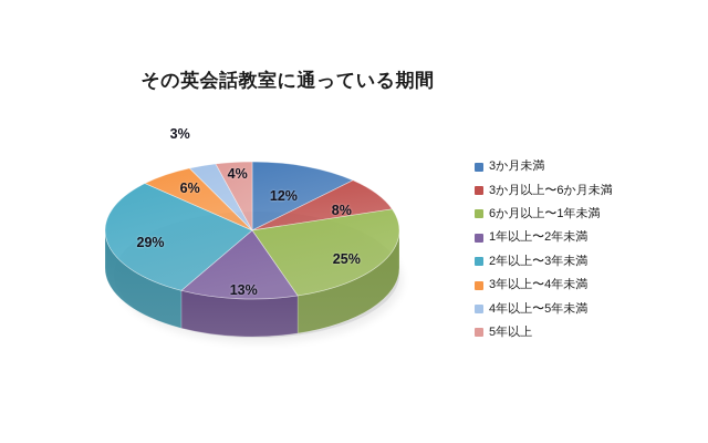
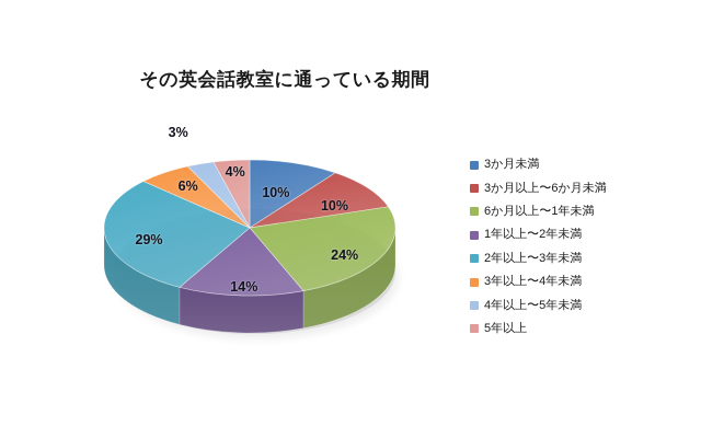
3か月未満: 12% -> 10%
3か月以上〜6か月未満: 8% -> 10%
6か月以上〜1年未満: 25% -> 24%
1年以上〜2年未満: 13% -> 14%
